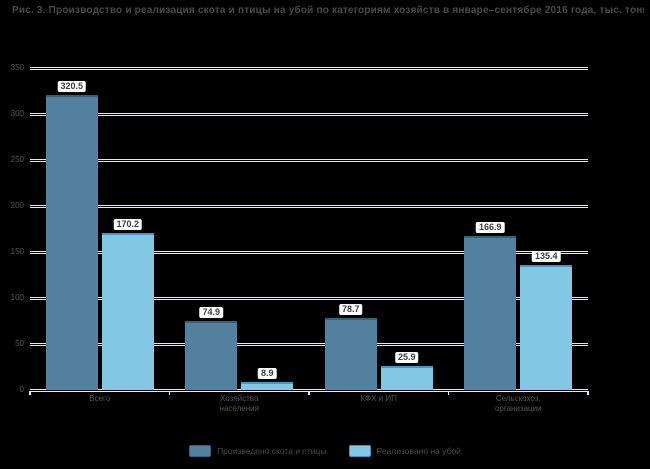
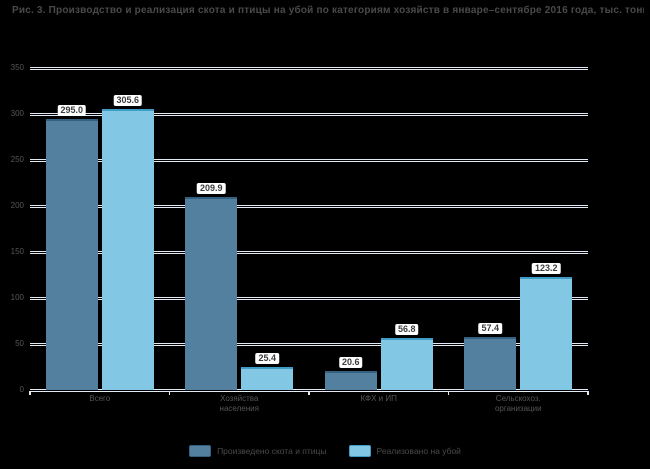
Произведено скота и птицы/Всего: 320.5 -> 295.0
Реализовано на убой/Всего: 170.2 -> 305.6
Произведено скота и птицы/Хозяйства населения: 74.9 -> 209.9
Реализовано на убой/Хозяйства населения: 8.9 -> 25.4
Произведено скота и птицы/КФХ и ИП: 78.7 -> 20.6
Реализовано на убой/КФХ и ИП: 25.9 -> 56.8
Произведено скота и птицы/Сельскохоз. организации: 166.9 -> 57.4
Реализовано на убой/Сельскохоз. организации: 135.4 -> 123.2
